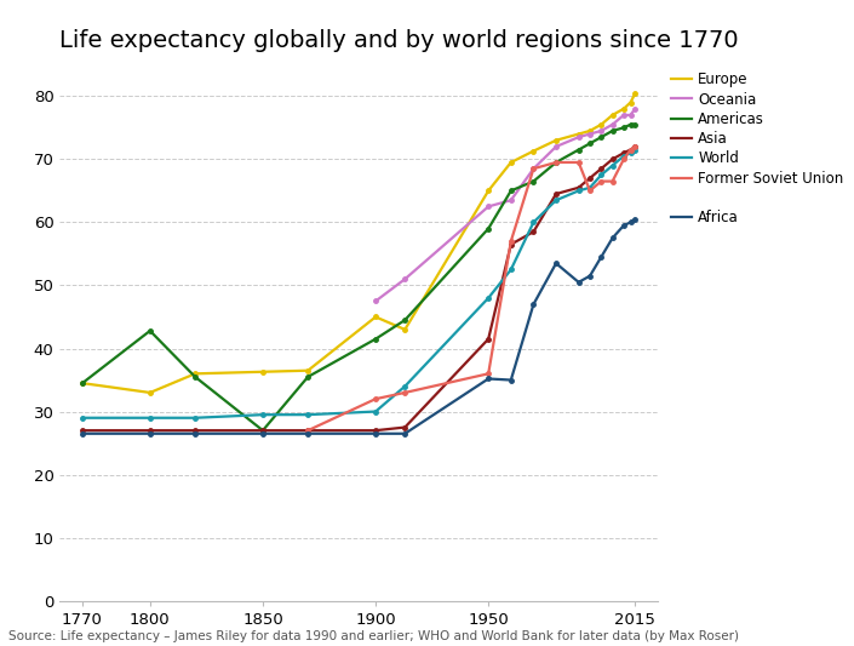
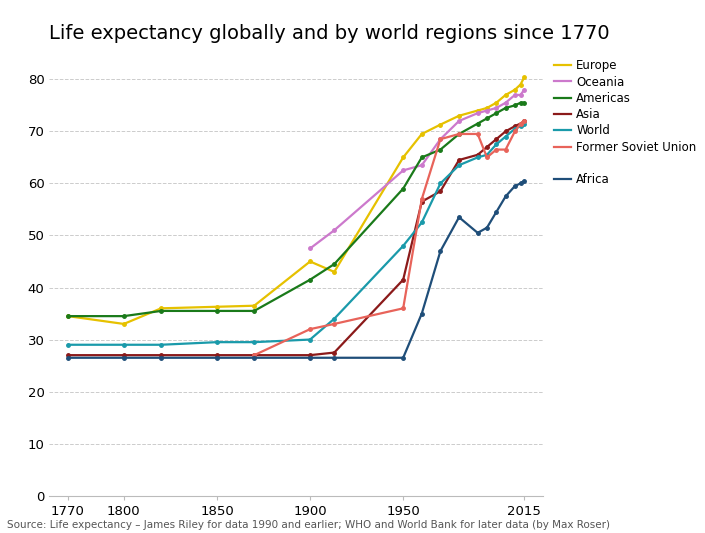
Americas/1800: 42.8 -> 34.5
Americas/1850: 27.0 -> 35.5
Africa/1950: 35.2 -> 26.5
